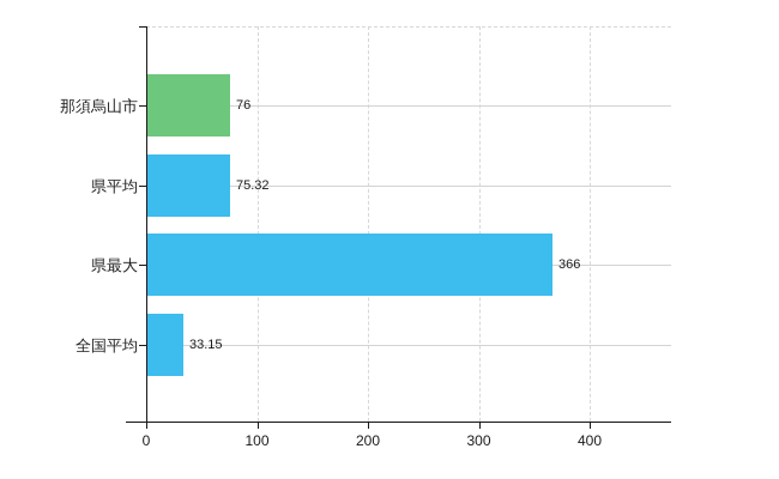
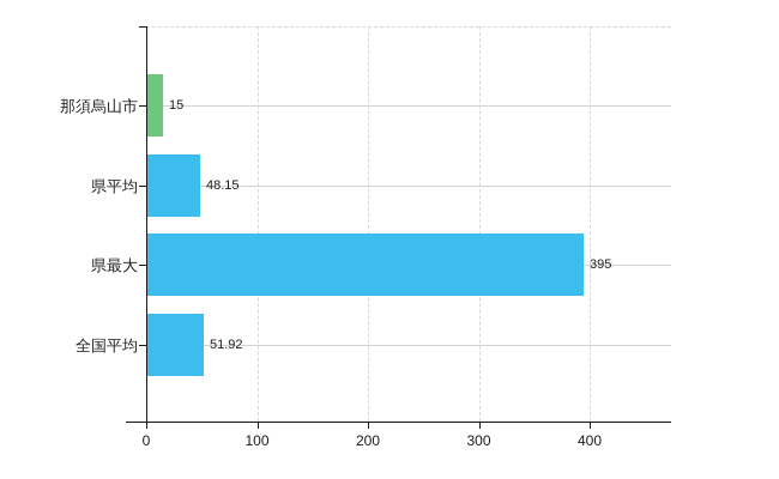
那須烏山市: 76 -> 15
県平均: 75.32 -> 48.15
県最大: 366 -> 395
全国平均: 33.15 -> 51.92
